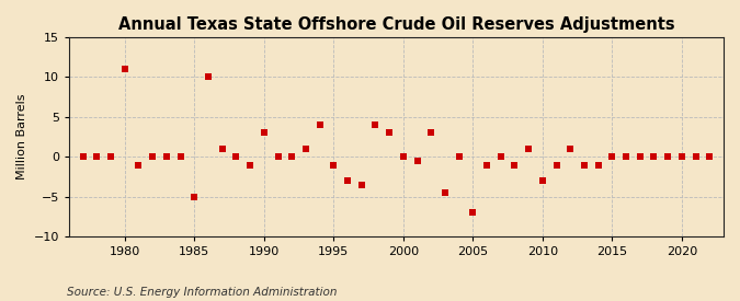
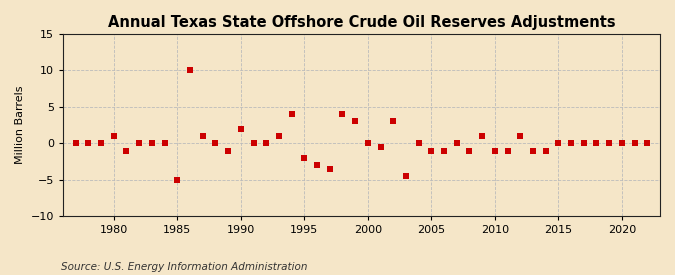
1980: 11.0 -> 1.0
1990: 3.0 -> 2.0
1995: -1.0 -> -2.0
2005: -7.0 -> -1.0
2010: -3.0 -> -1.0
